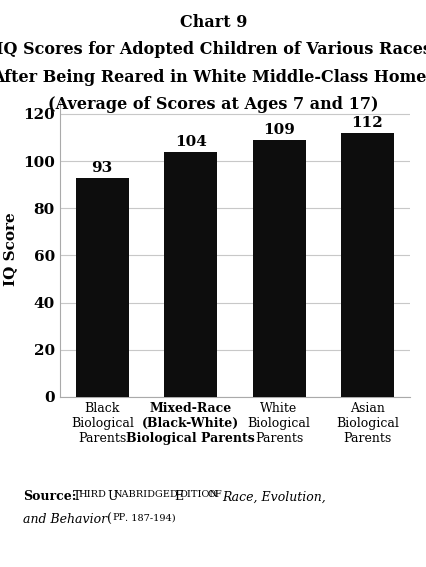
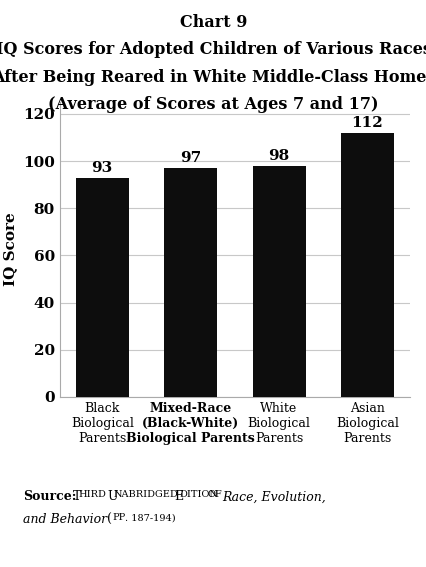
Mixed-Race (Black-White) Biological Parents: 104 -> 97
White Biological Parents: 109 -> 98
